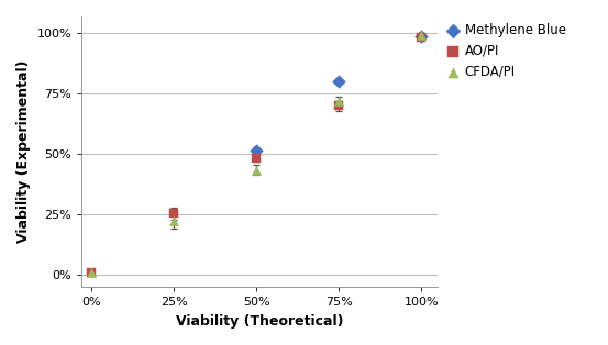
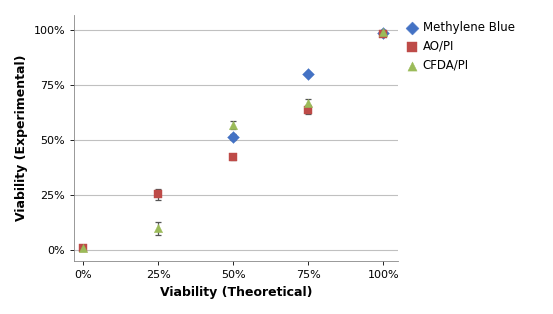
CFDA/PI/25%: 22.5% -> 10.0%
AO/PI/50%: 48.5% -> 42.5%
CFDA/PI/50%: 43.5% -> 57.0%
AO/PI/75%: 70.0% -> 64.0%
CFDA/PI/75%: 72.0% -> 67.0%
